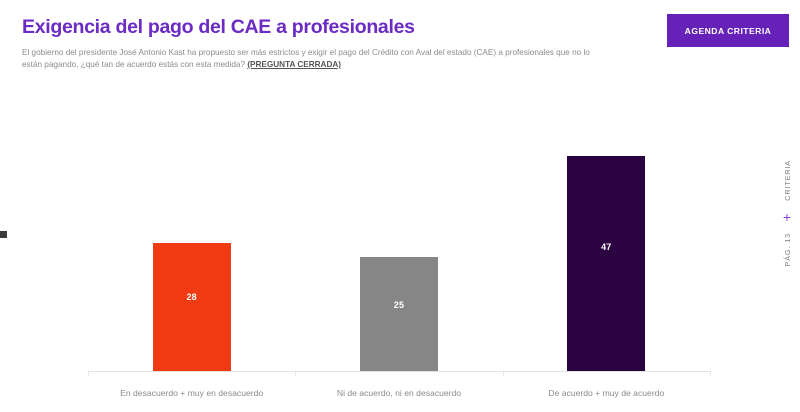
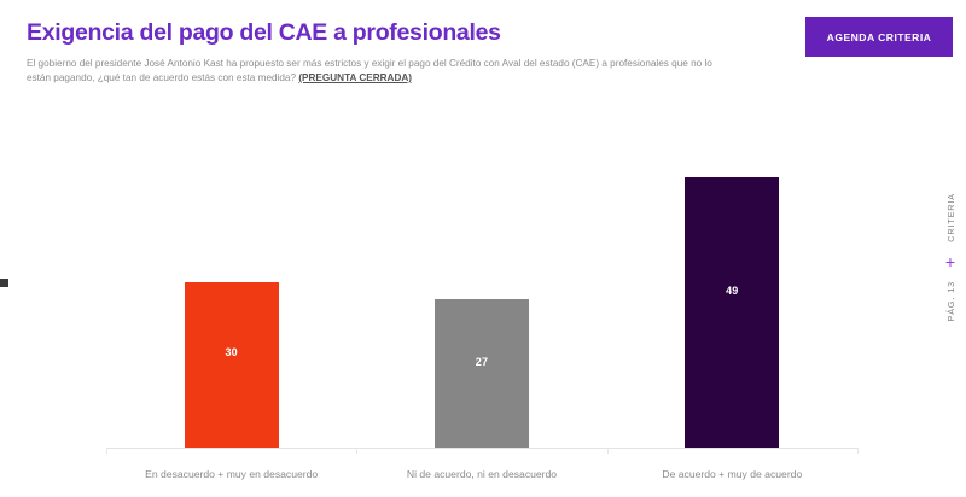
En desacuerdo + muy en desacuerdo: 28 -> 30
Ni de acuerdo, ni en desacuerdo: 25 -> 27
De acuerdo + muy de acuerdo: 47 -> 49
